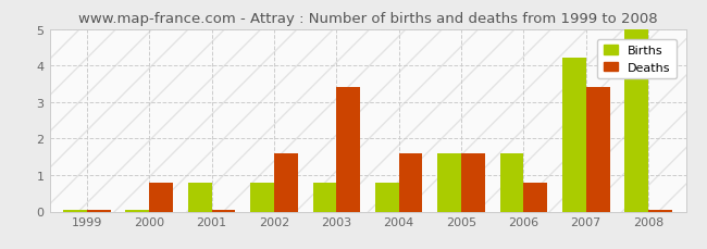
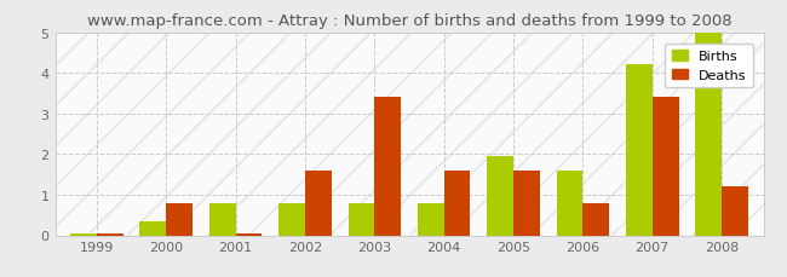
Births/2000: 0.05 -> 0.35
Births/2005: 1.60 -> 1.95
Deaths/2008: 0.05 -> 1.20
